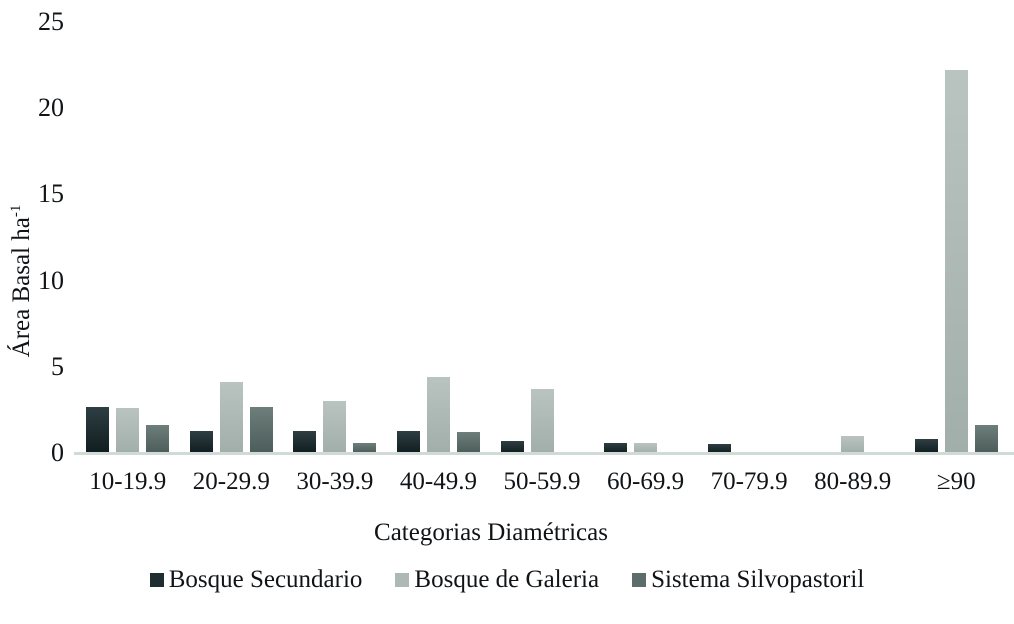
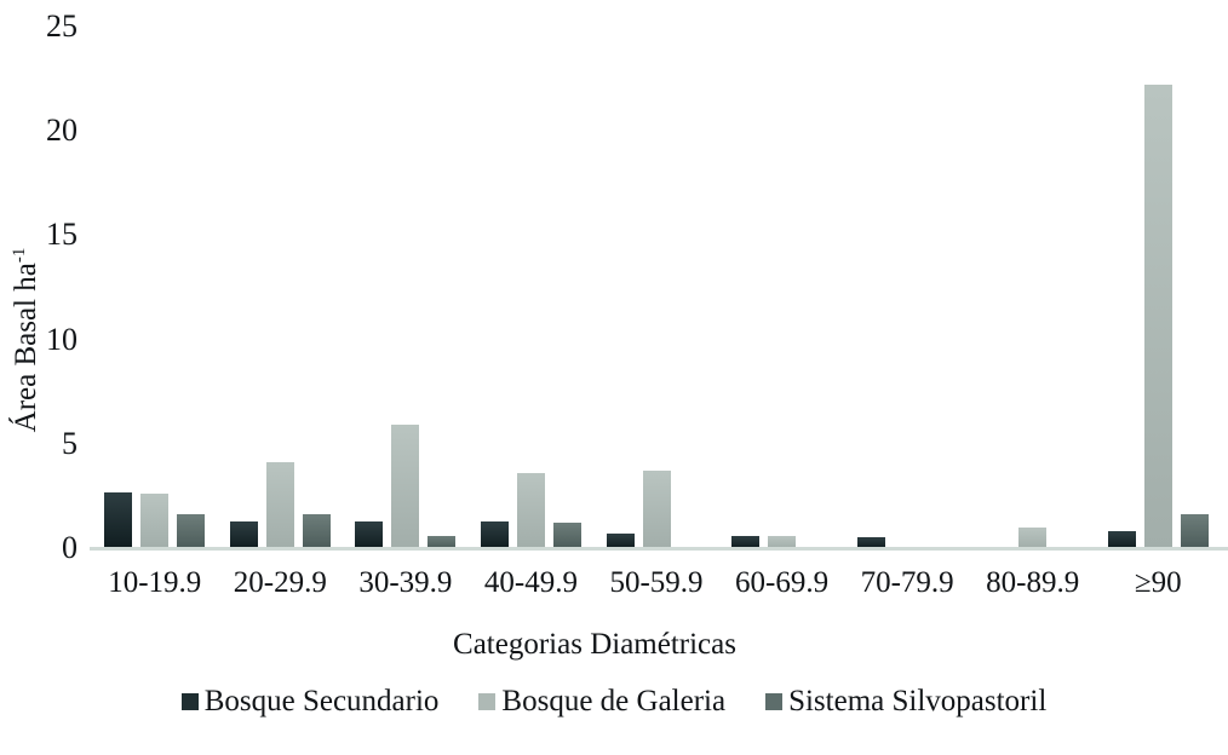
Sistema Silvopastoril/20-29.9: 2.7 -> 1.6
Bosque de Galeria/30-39.9: 3.0 -> 5.9
Bosque de Galeria/40-49.9: 4.4 -> 3.6
